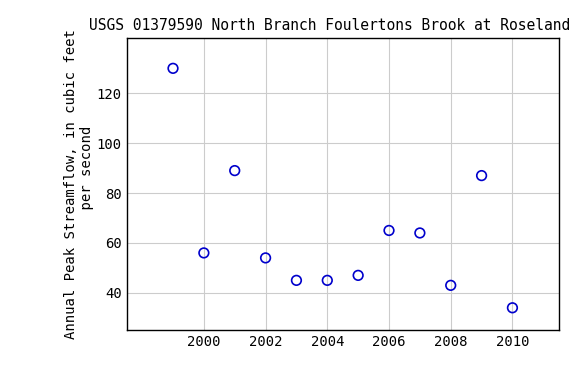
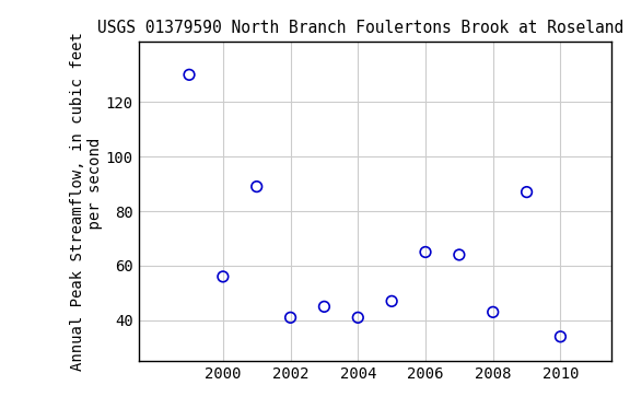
2002: 54 -> 41
2004: 45 -> 41
